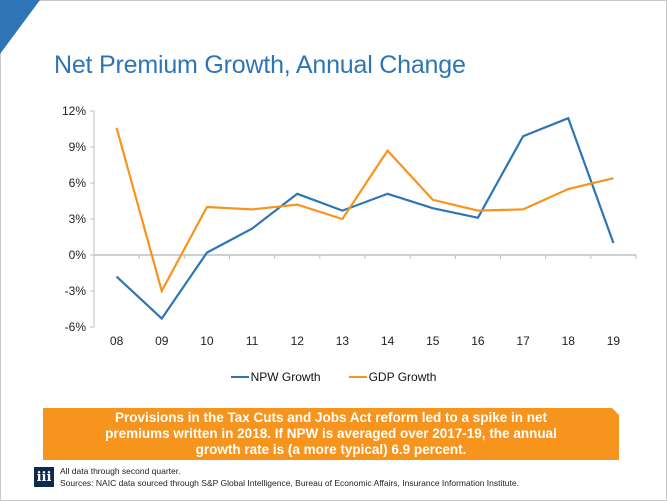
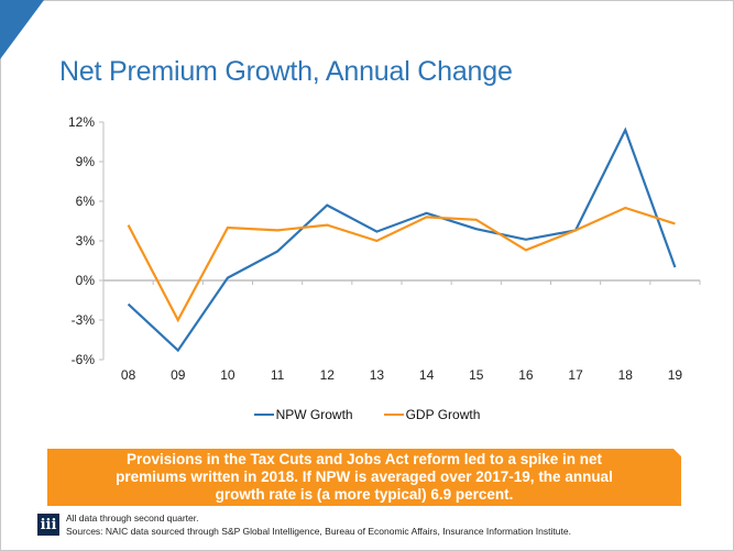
GDP Growth/08: 10.6% -> 4.2%
NPW Growth/12: 5.1% -> 5.7%
GDP Growth/14: 8.7% -> 4.8%
GDP Growth/16: 3.7% -> 2.3%
NPW Growth/17: 9.9% -> 3.8%
GDP Growth/19: 6.4% -> 4.3%
